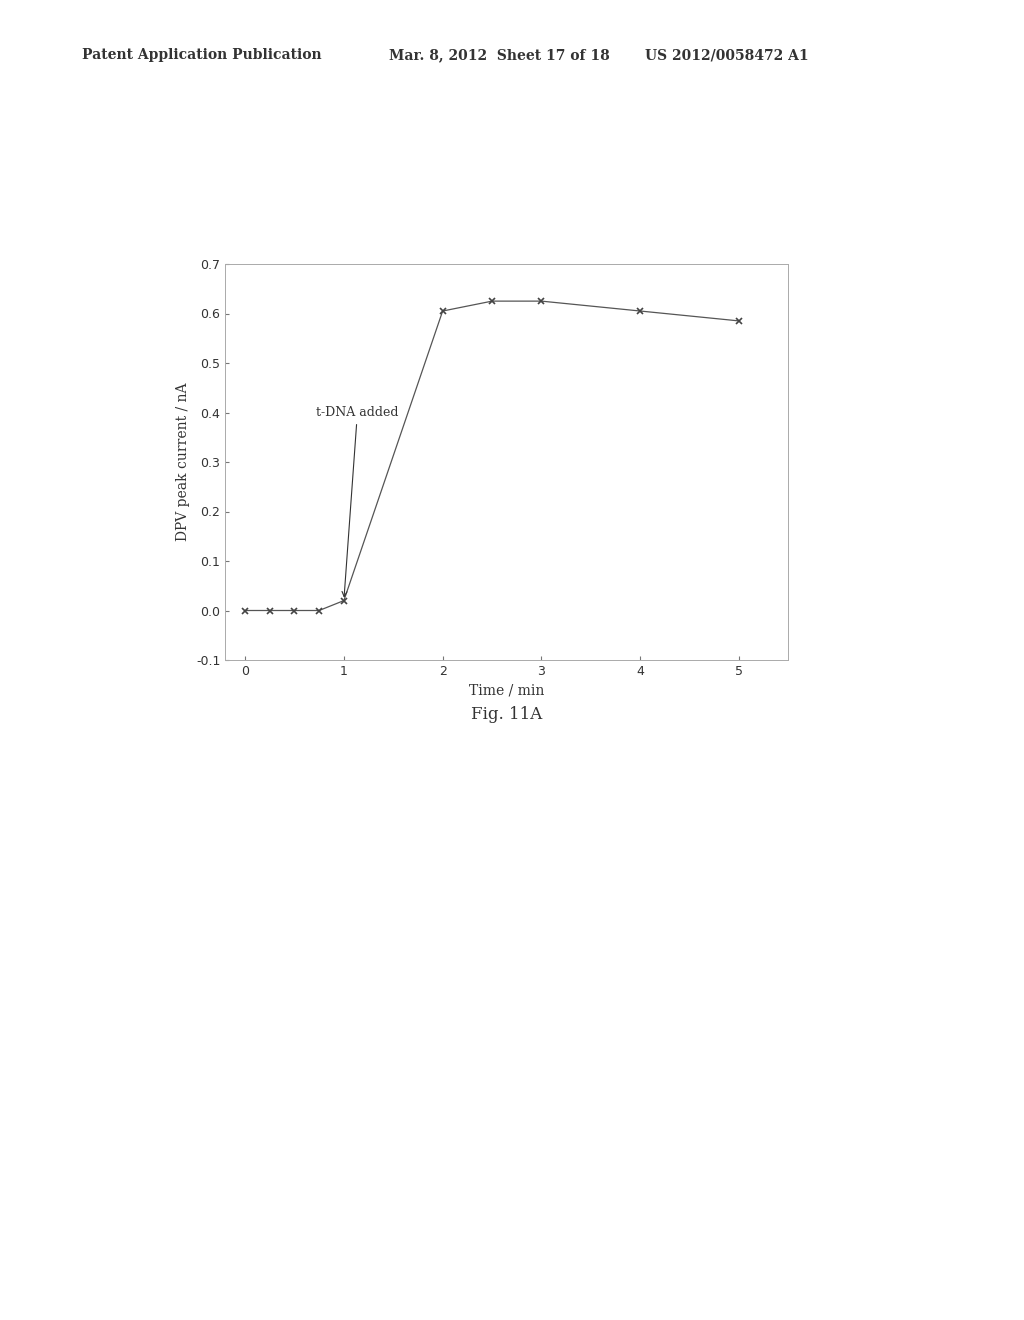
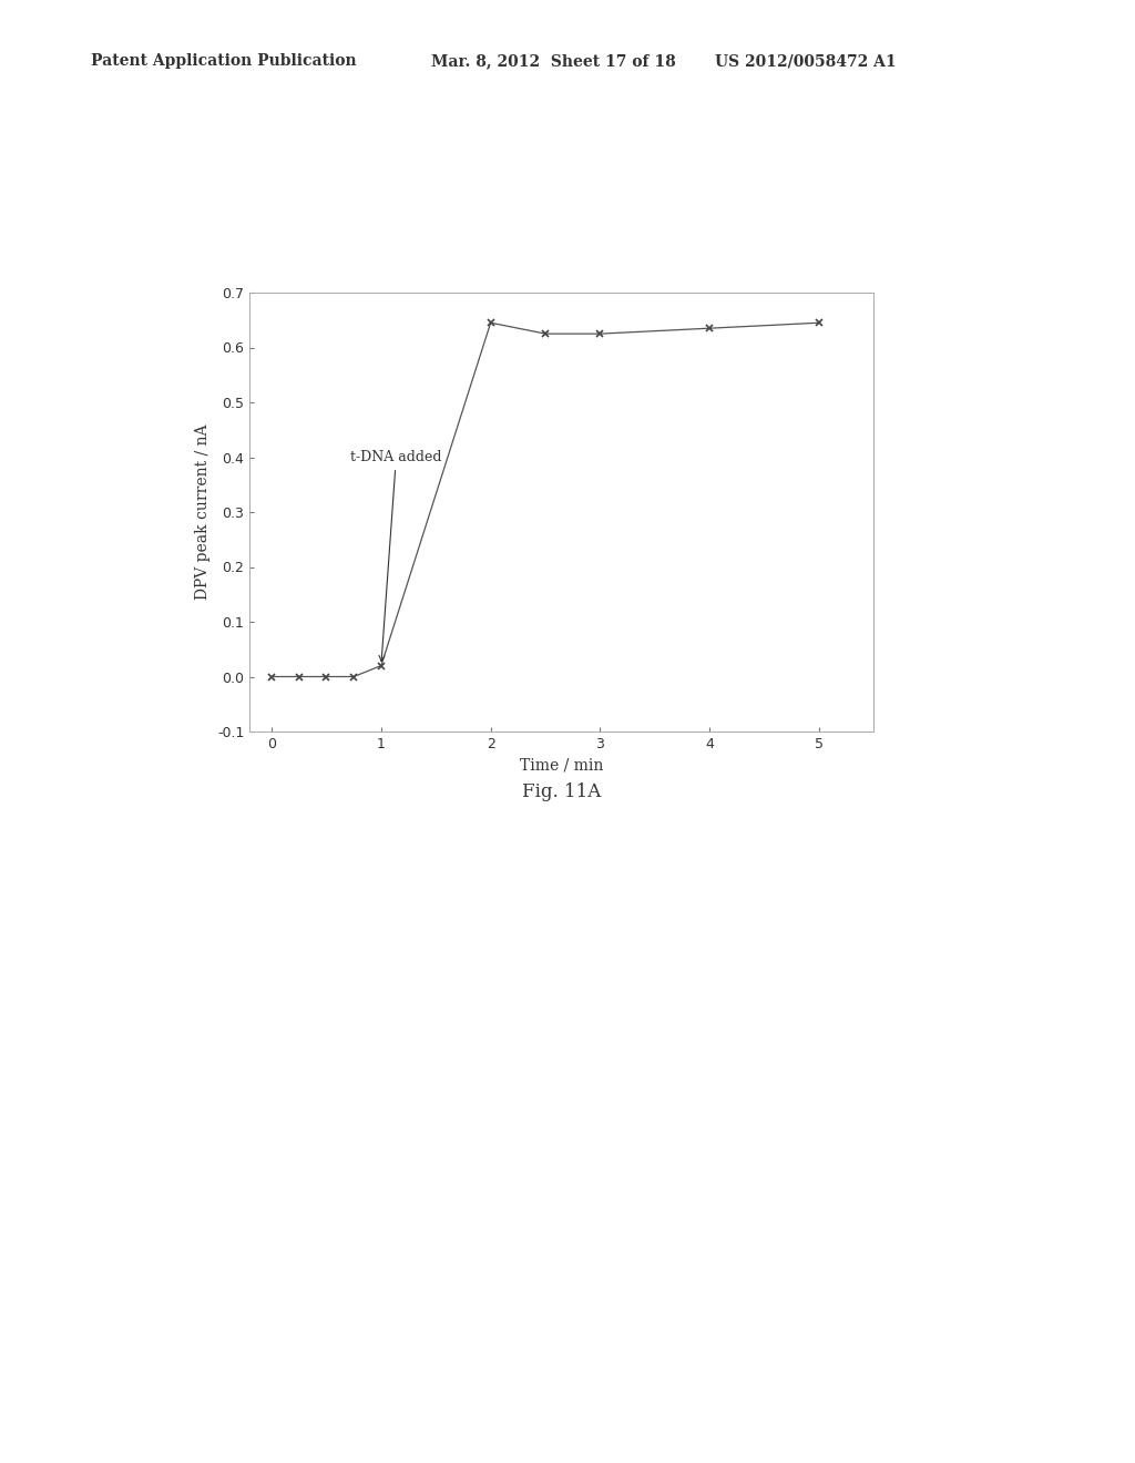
2: 0.605 -> 0.645
4: 0.605 -> 0.635
5: 0.585 -> 0.645
